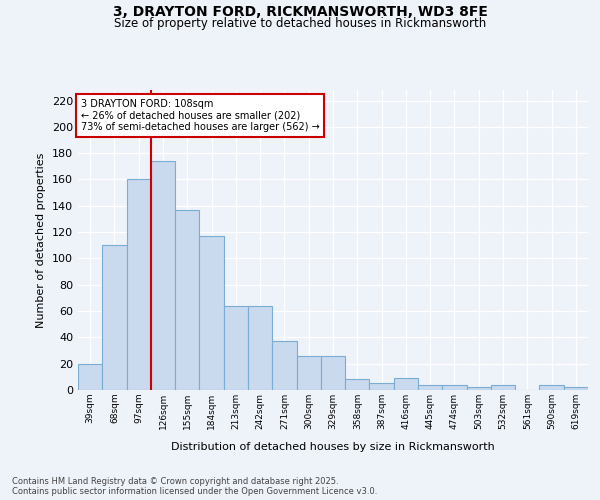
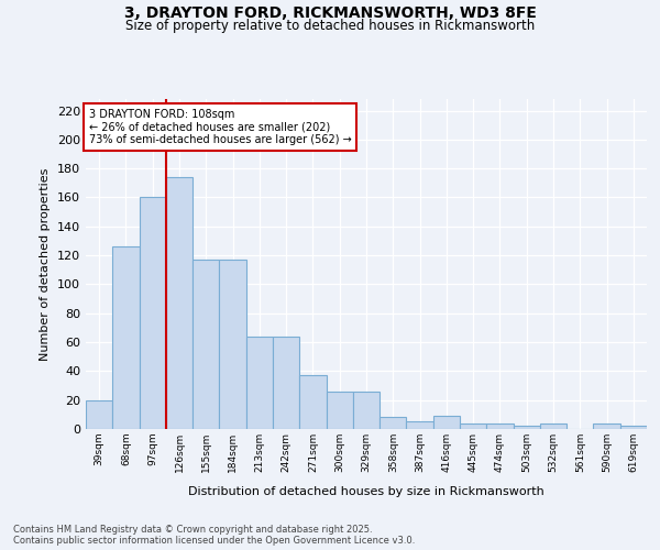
68sqm: 110 -> 126
155sqm: 137 -> 117
